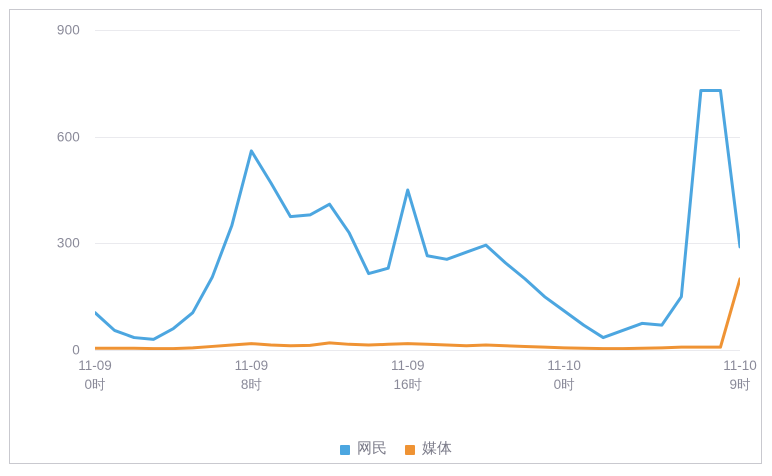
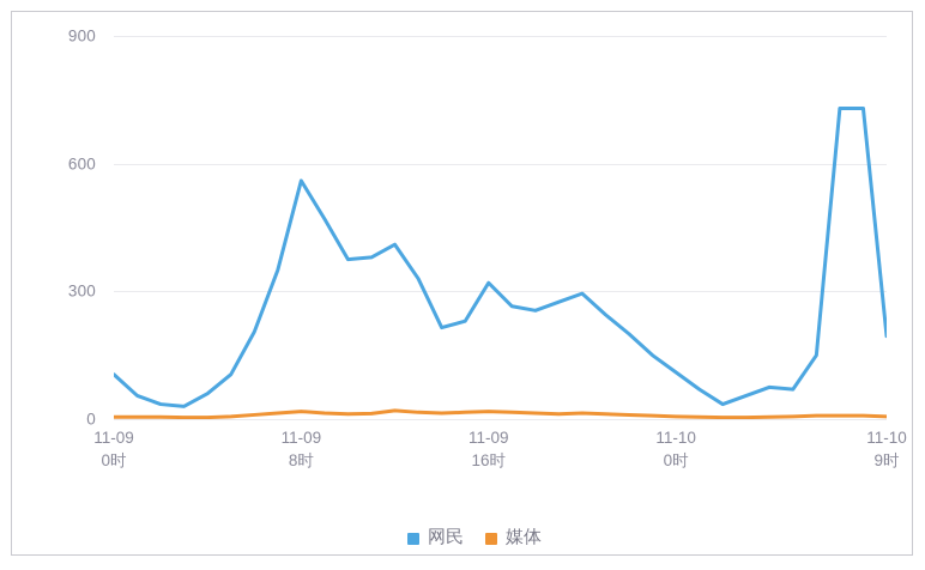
网民/11-09 16时: 450 -> 320
网民/11-10 9时: 290 -> 200
媒体/11-10 9时: 200 -> 10
